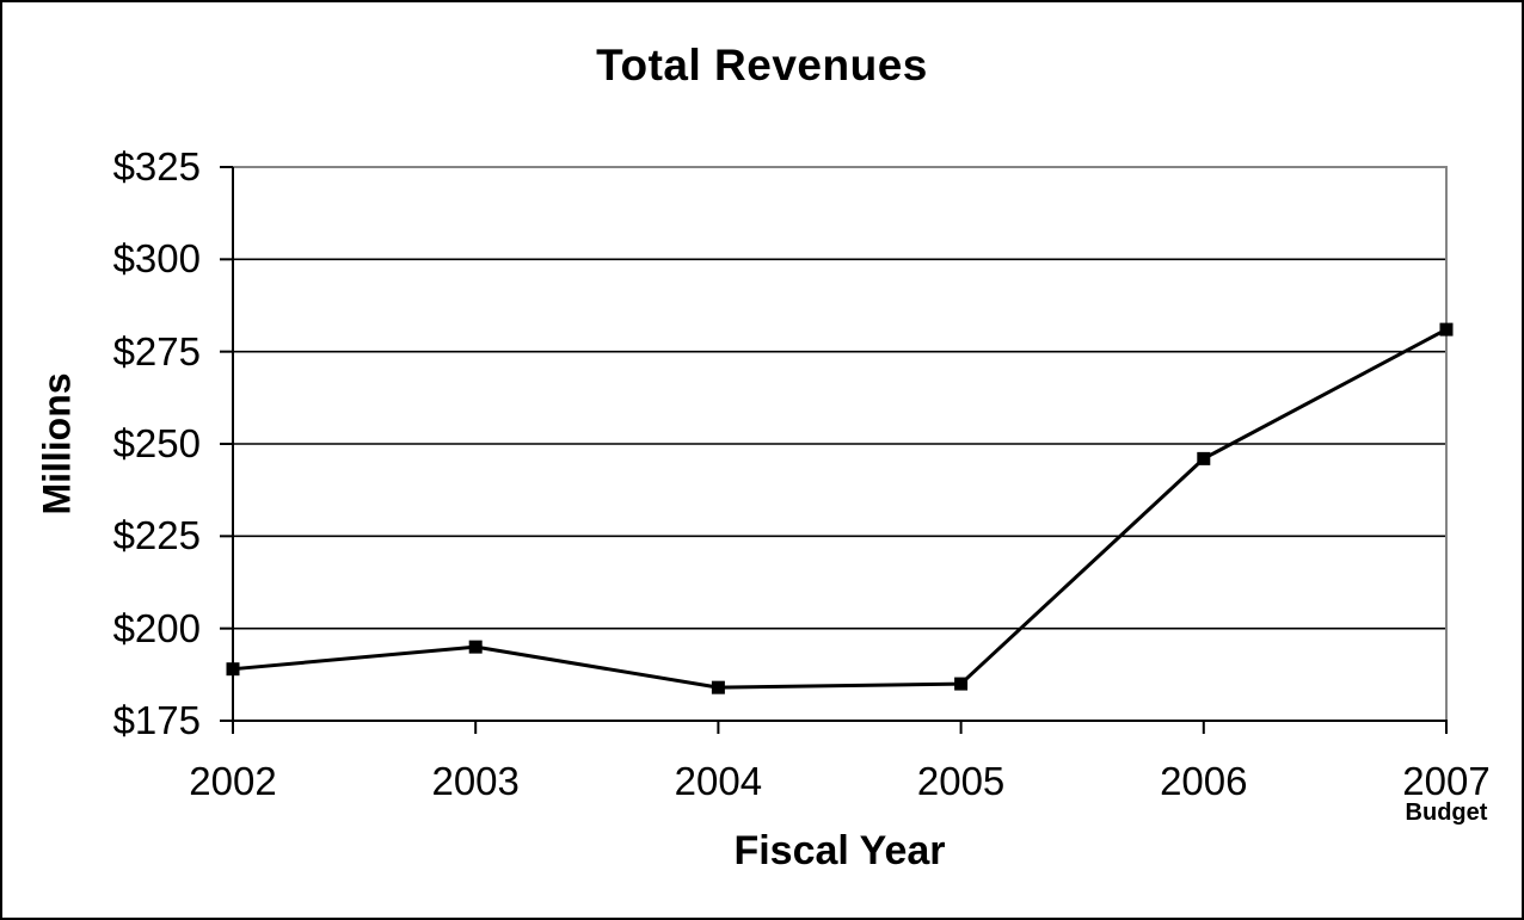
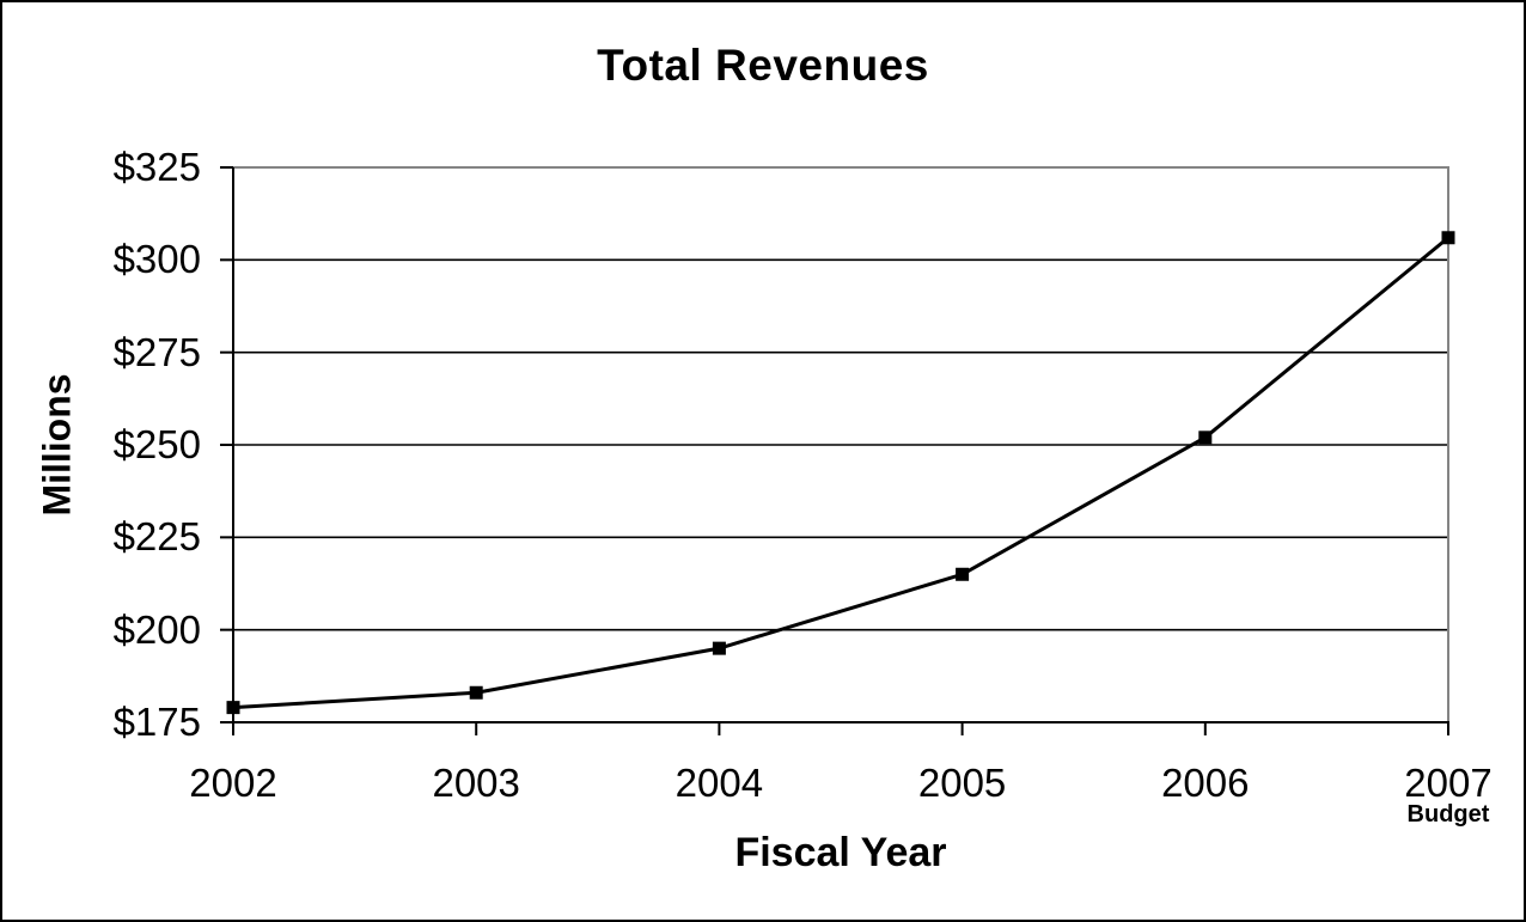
2002: $189 -> $179
2003: $195 -> $183
2004: $184 -> $195
2005: $185 -> $215
2006: $246 -> $252
2007: $281 -> $306
